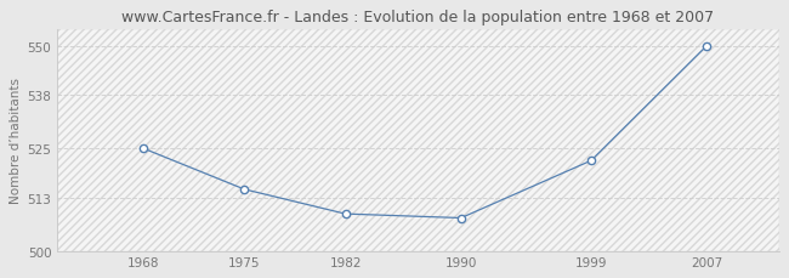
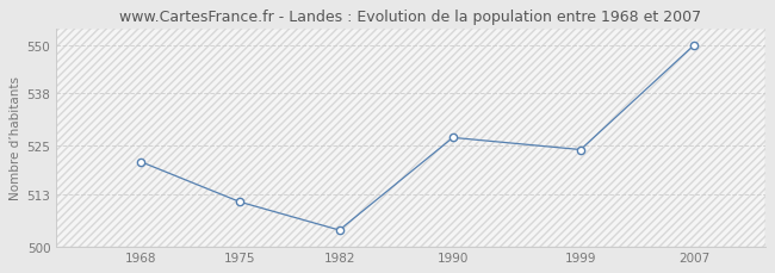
1968: 525 -> 521
1975: 515 -> 511
1982: 509 -> 504
1990: 508 -> 527
1999: 522 -> 524
